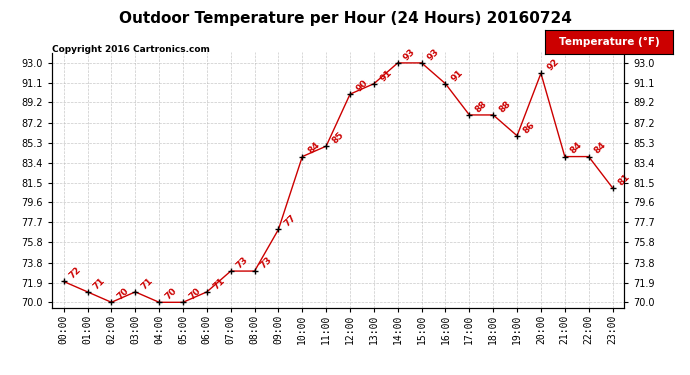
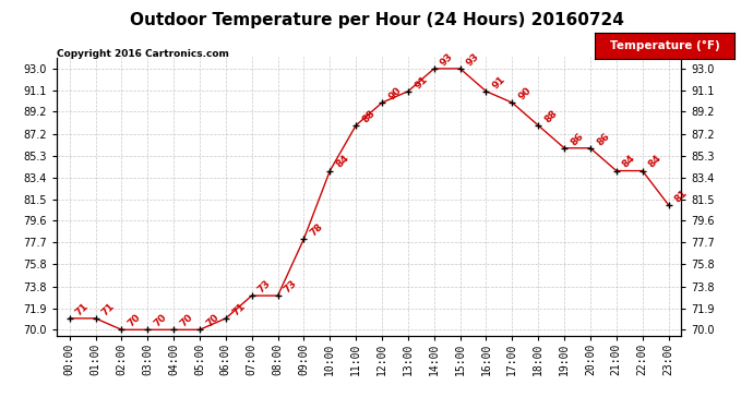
00:00: 72 -> 71
03:00: 71 -> 70
09:00: 77 -> 78
11:00: 85 -> 88
17:00: 88 -> 90
20:00: 92 -> 86
